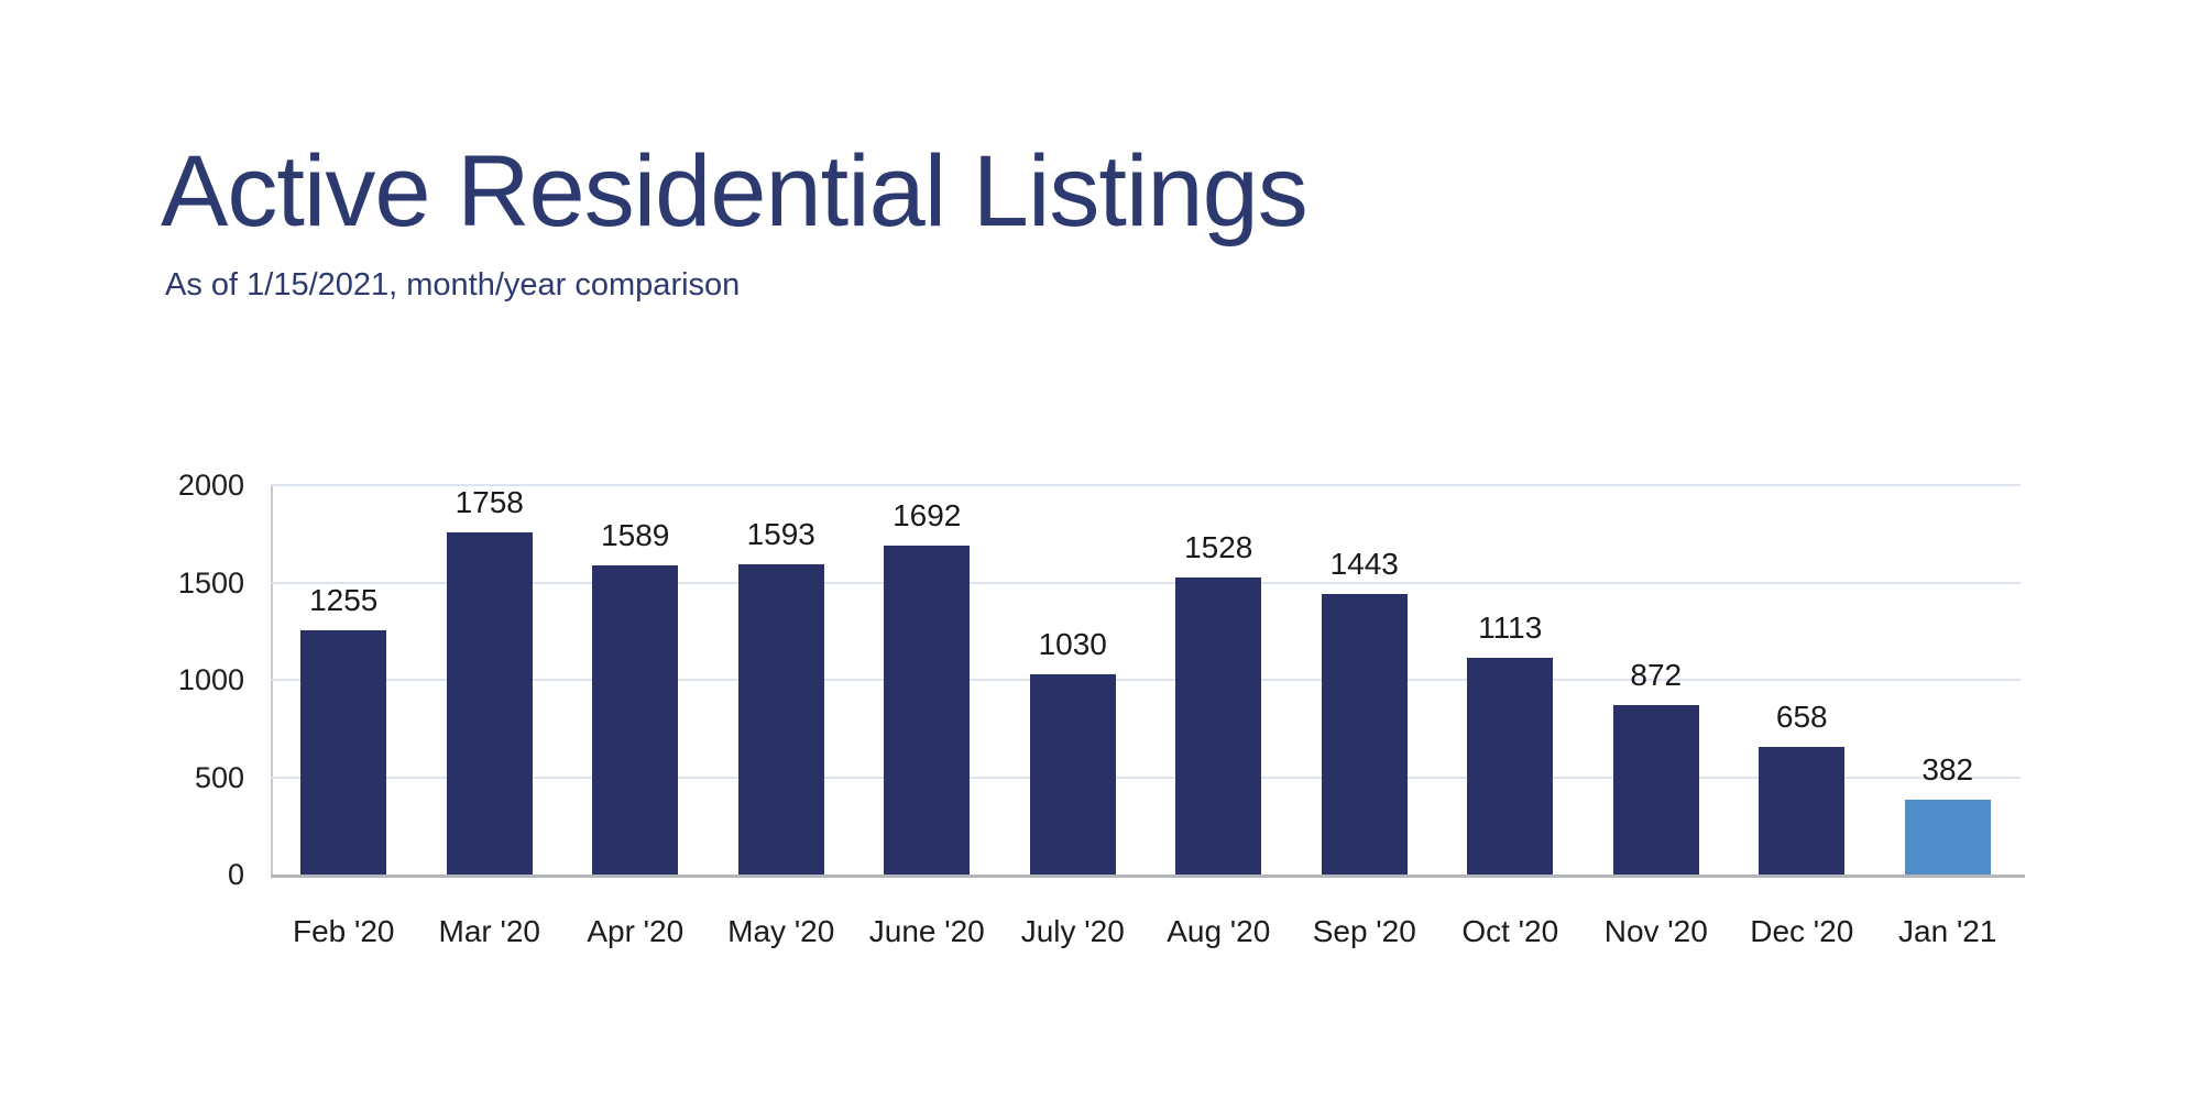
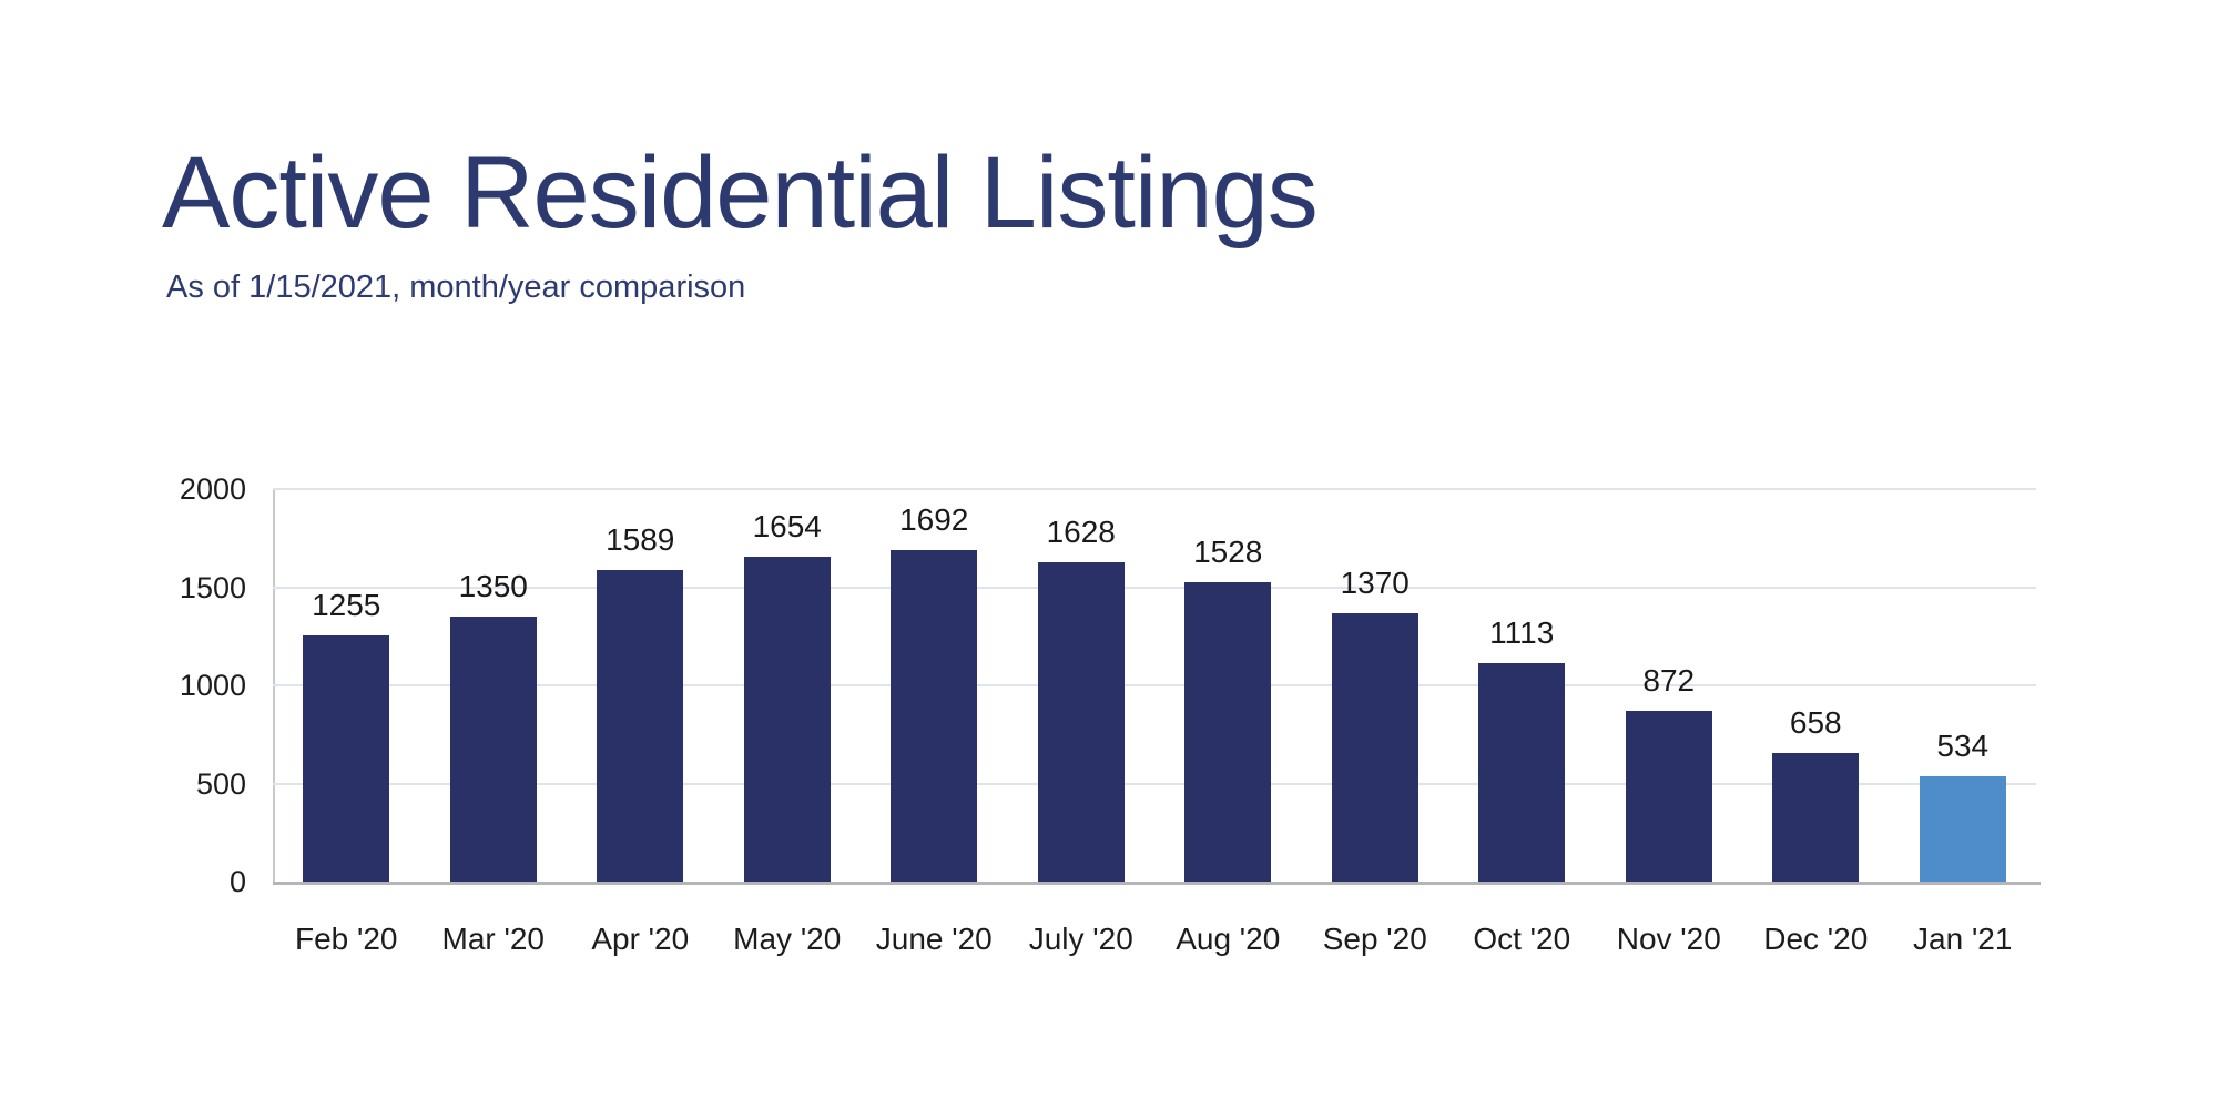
Mar '20: 1758 -> 1350
May '20: 1593 -> 1654
July '20: 1030 -> 1628
Sep '20: 1443 -> 1370
Jan '21: 382 -> 534
